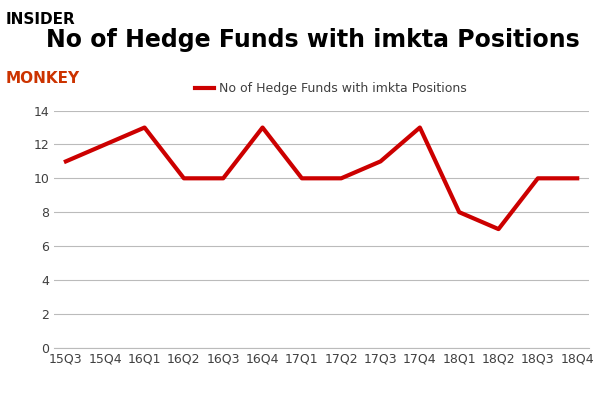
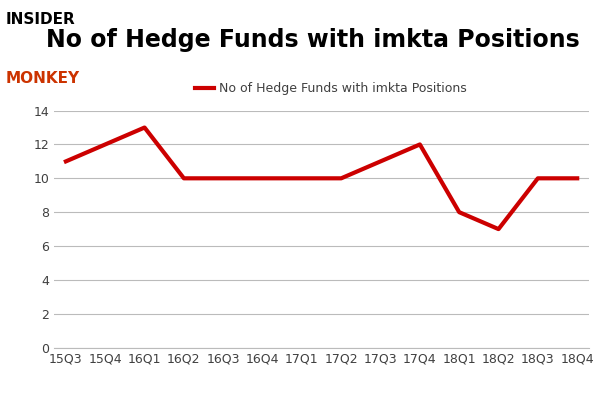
16Q4: 13 -> 10
17Q4: 13 -> 12
